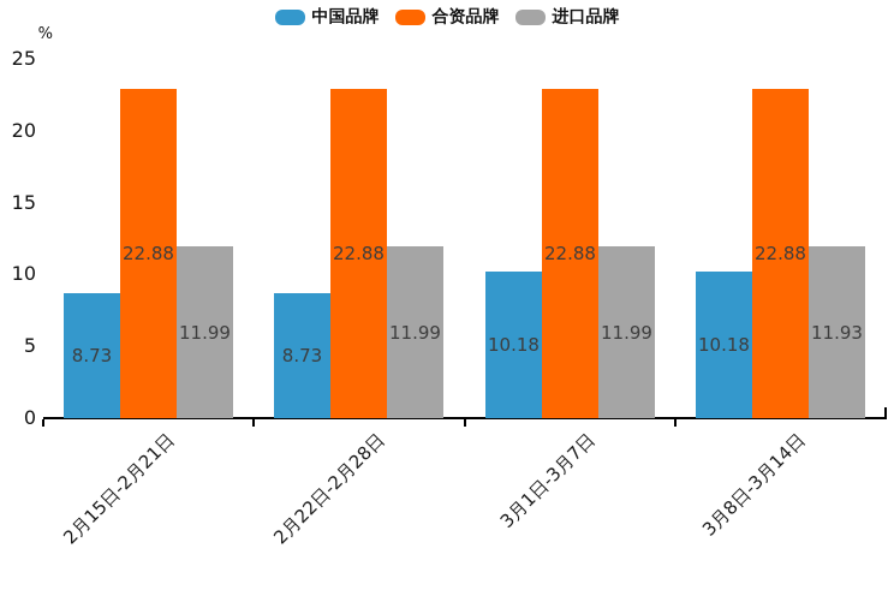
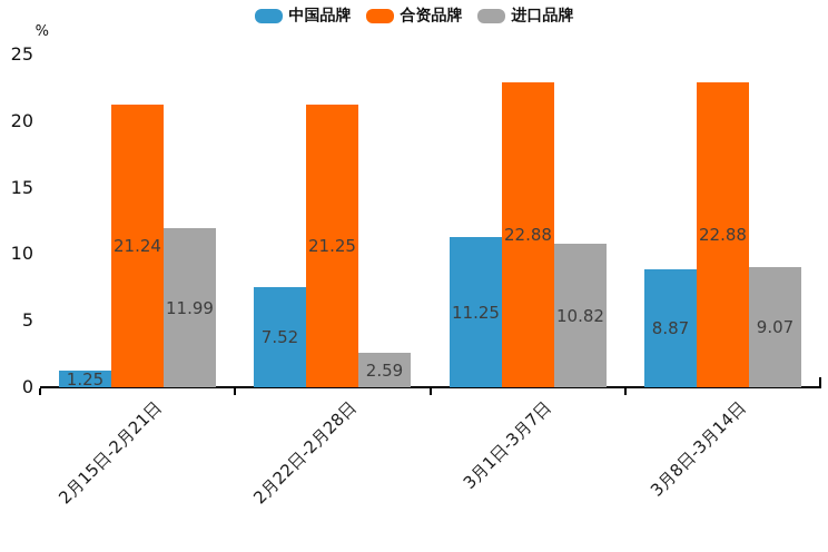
中国品牌/2月15日-2月21日: 8.73 -> 1.25
合资品牌/2月15日-2月21日: 22.88 -> 21.24
中国品牌/2月22日-2月28日: 8.73 -> 7.52
合资品牌/2月22日-2月28日: 22.88 -> 21.25
进口品牌/2月22日-2月28日: 11.99 -> 2.59
中国品牌/3月1日-3月7日: 10.18 -> 11.25
进口品牌/3月1日-3月7日: 11.99 -> 10.82
中国品牌/3月8日-3月14日: 10.18 -> 8.87
进口品牌/3月8日-3月14日: 11.93 -> 9.07
